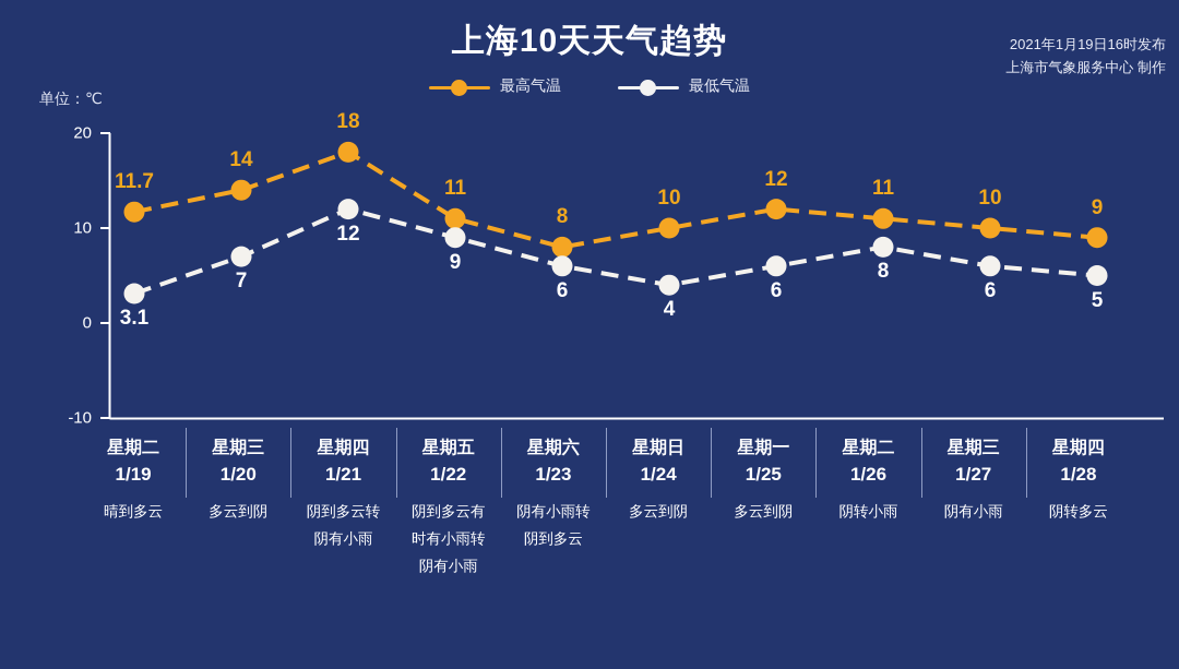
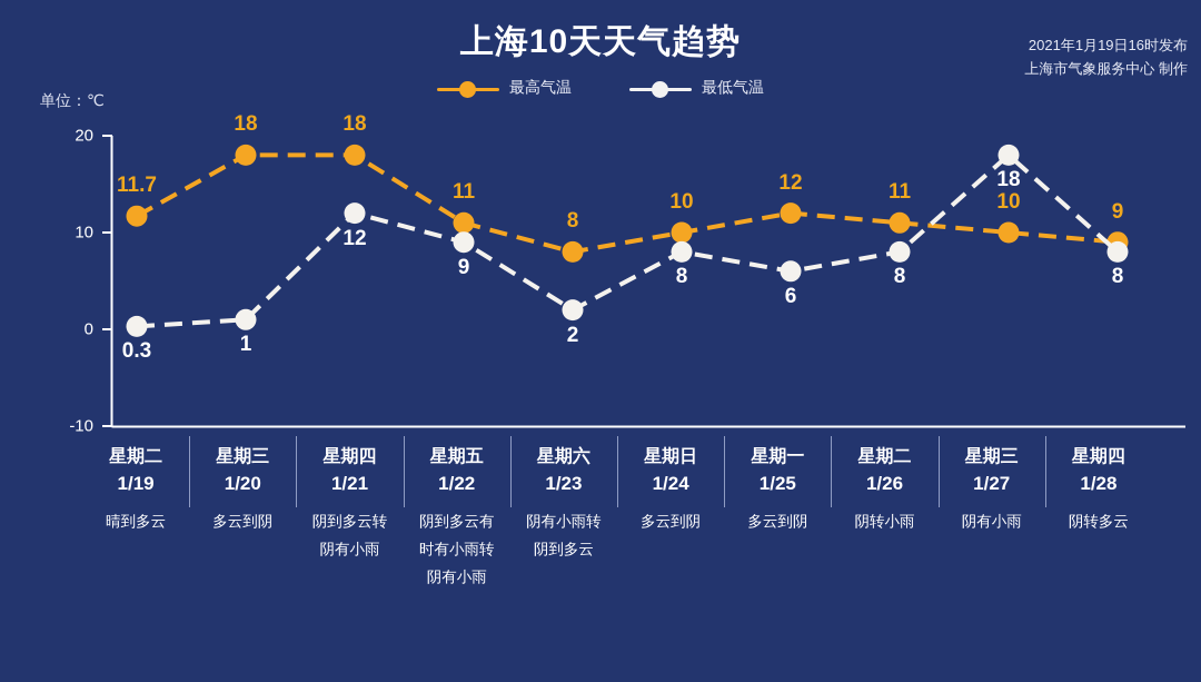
最低气温/1/19: 3.1 -> 0.3
最高气温/1/20: 14 -> 18
最低气温/1/20: 7 -> 1
最低气温/1/23: 6 -> 2
最低气温/1/24: 4 -> 8
最低气温/1/27: 6 -> 18
最低气温/1/28: 5 -> 8
